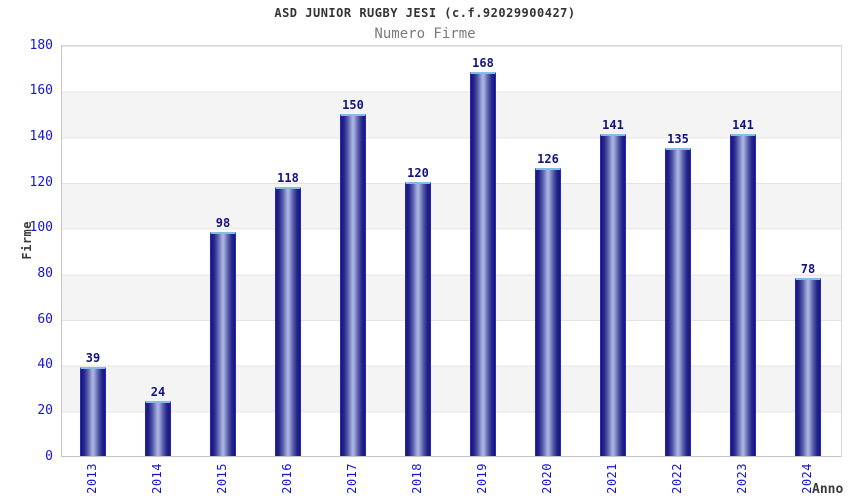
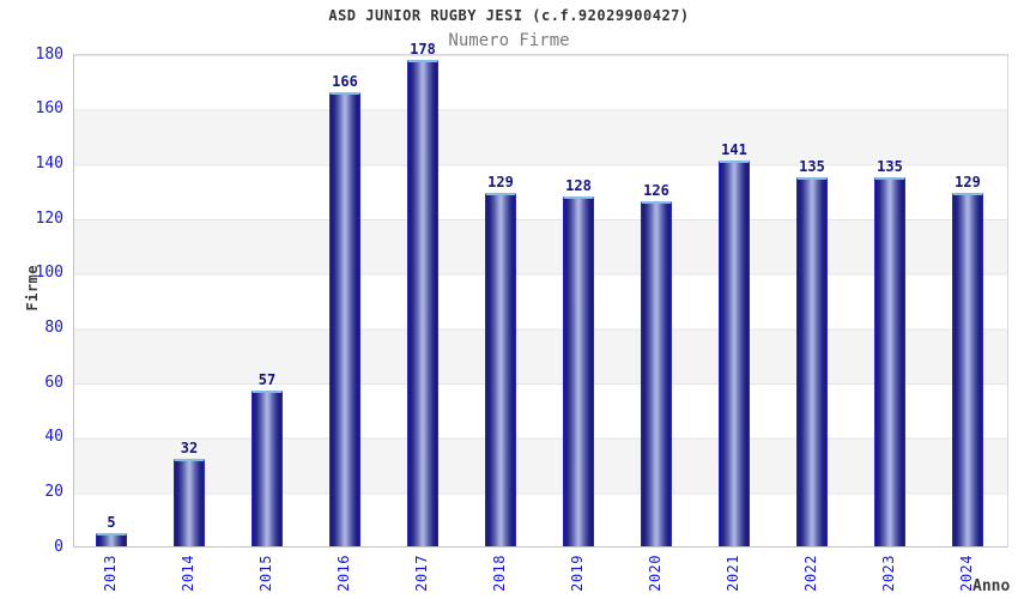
2013: 39 -> 5
2014: 24 -> 32
2015: 98 -> 57
2016: 118 -> 166
2017: 150 -> 178
2018: 120 -> 129
2019: 168 -> 128
2023: 141 -> 135
2024: 78 -> 129
